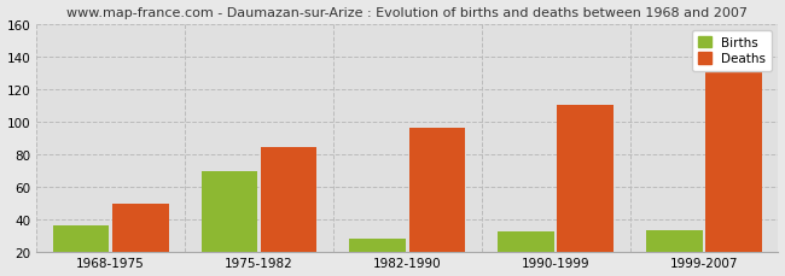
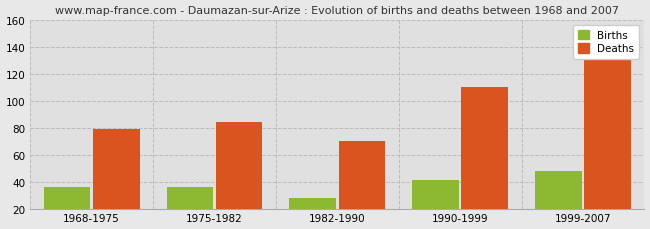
Deaths/1968-1975: 49 -> 79
Births/1975-1982: 69 -> 36
Deaths/1982-1990: 96 -> 70
Births/1990-1999: 32 -> 41
Births/1999-2007: 33 -> 48
